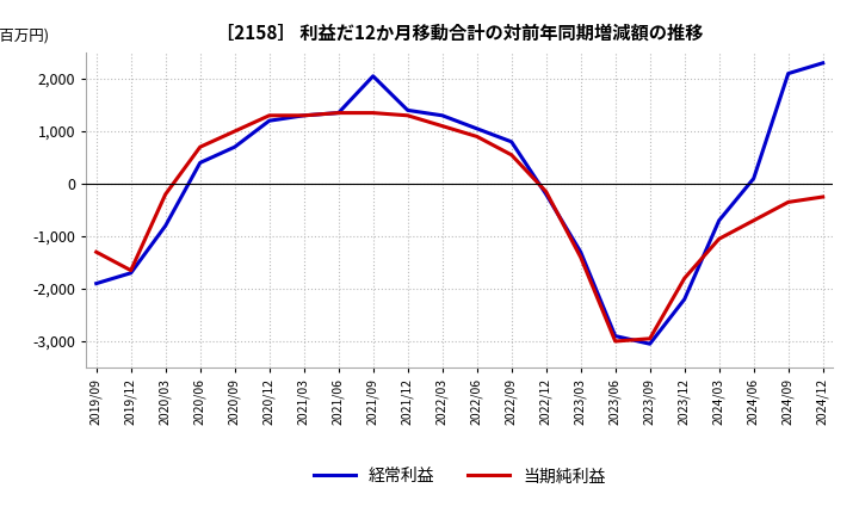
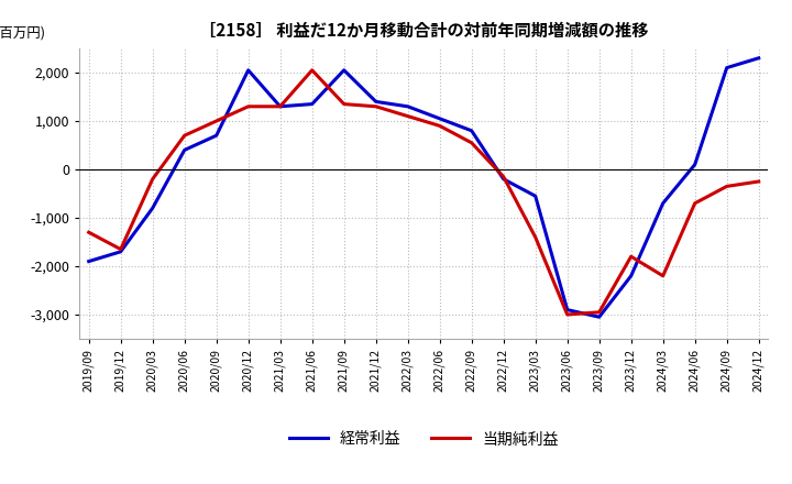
経常利益/2020/12: 1,200 -> 2,050
当期純利益/2021/06: 1,350 -> 2,050
経常利益/2023/03: -1,300 -> -550
当期純利益/2024/03: -1,050 -> -2,200
